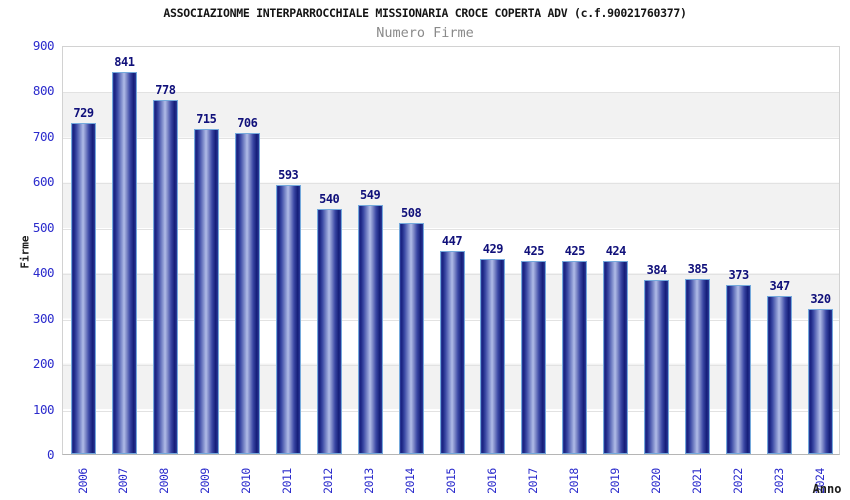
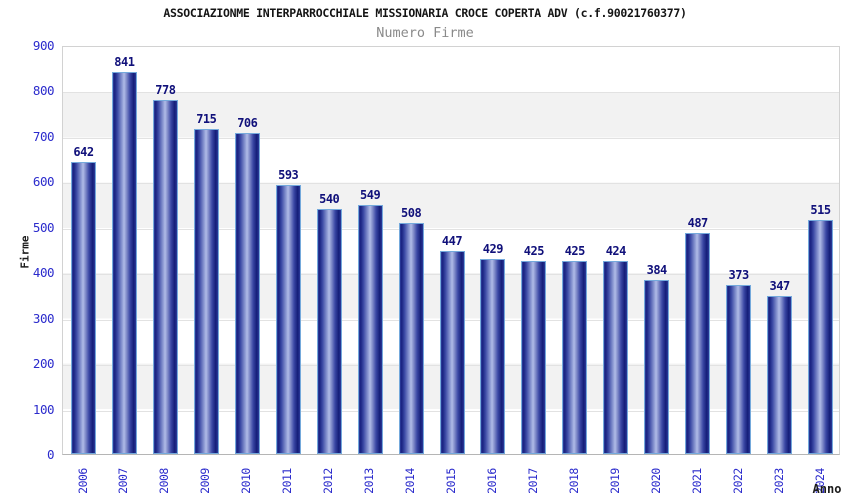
2006: 729 -> 642
2021: 385 -> 487
2024: 320 -> 515
